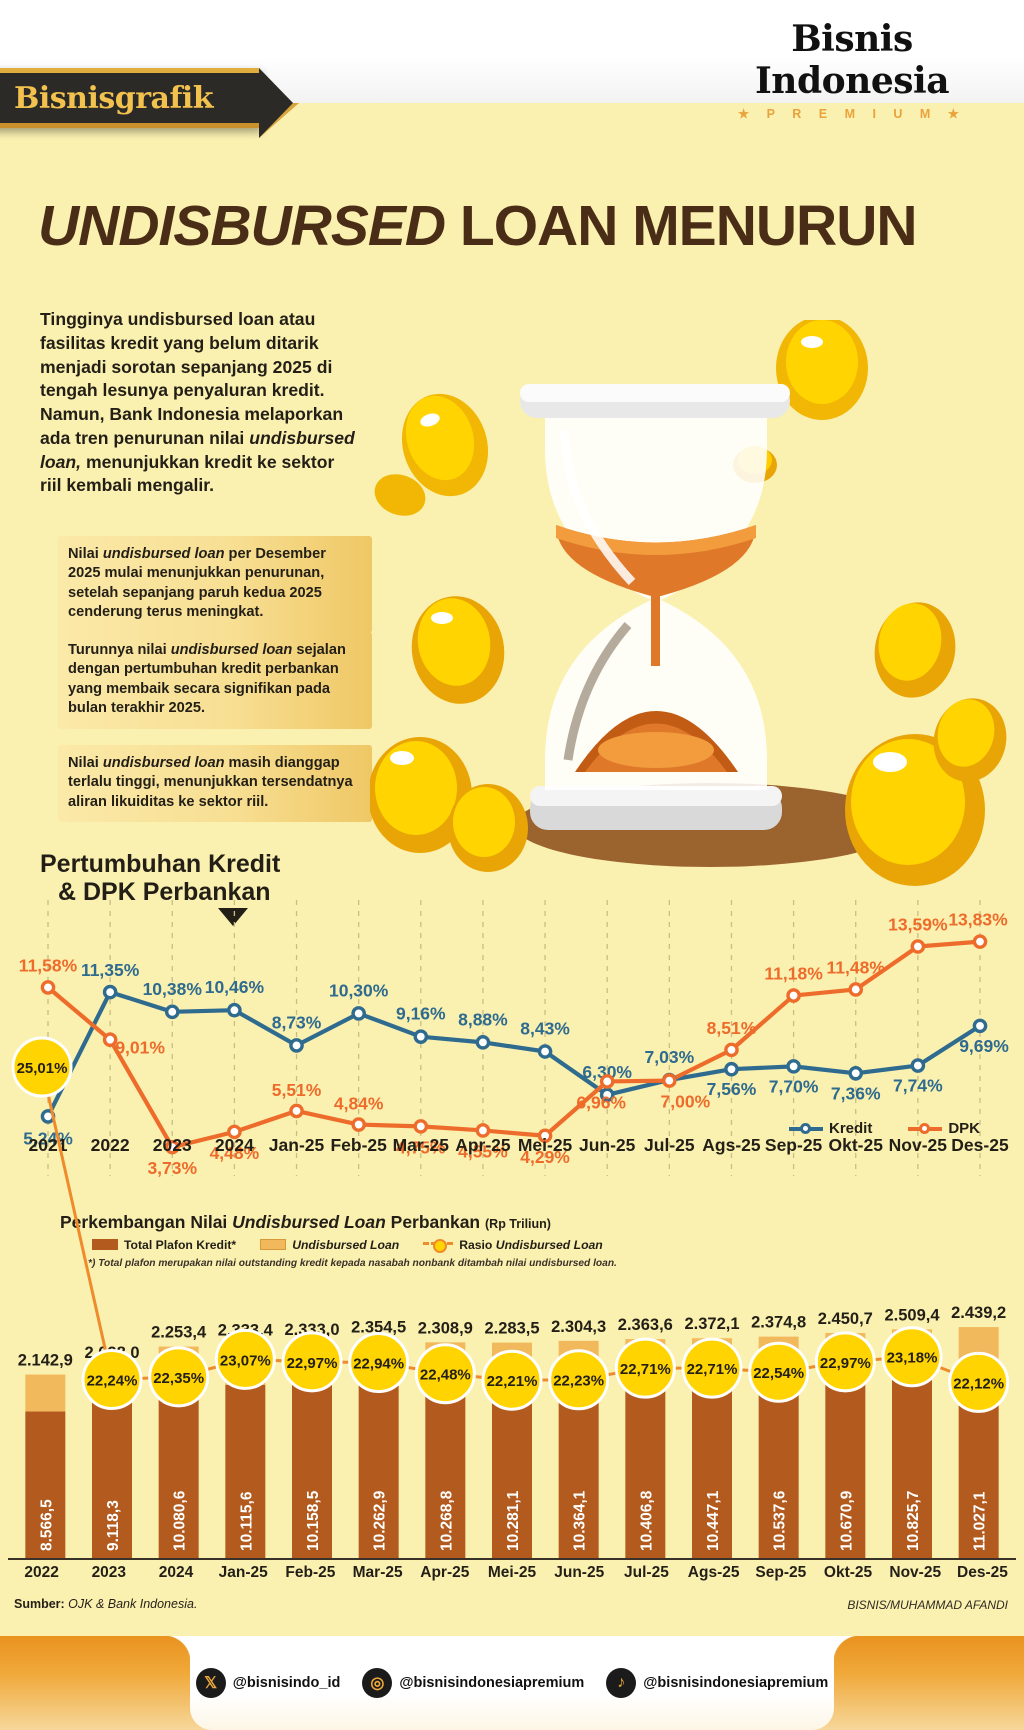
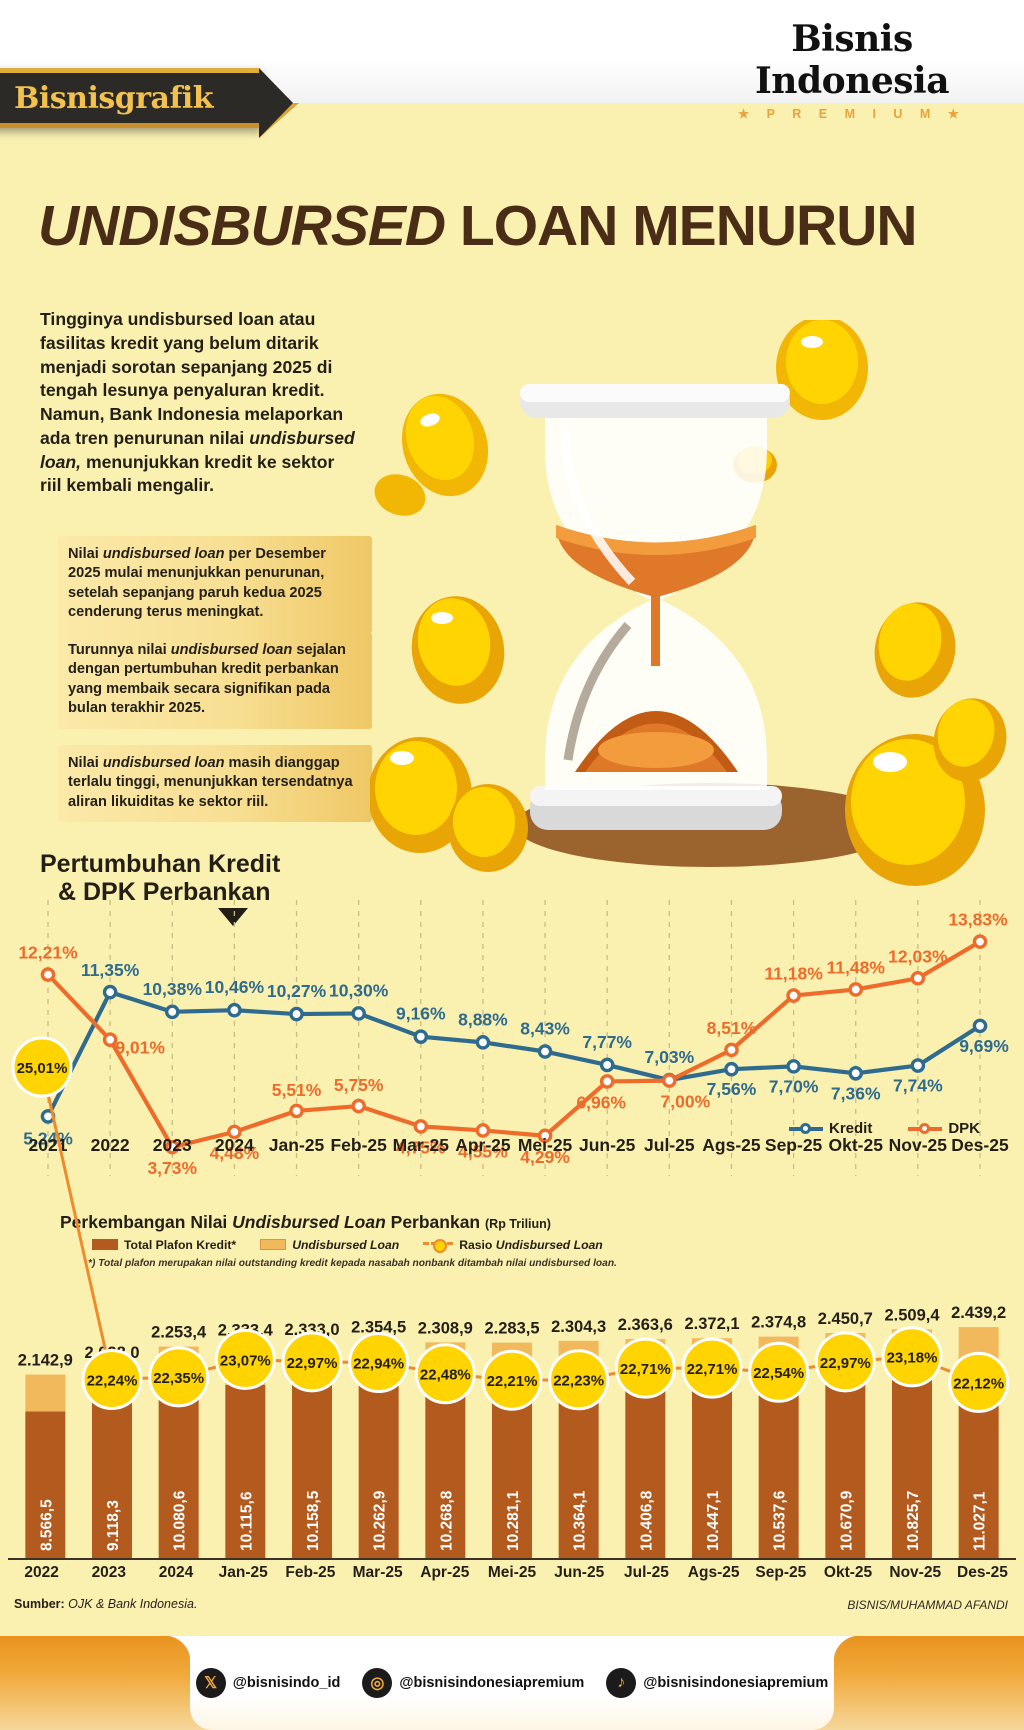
Pertumbuhan Kredit & DPK Perbankan/DPK/2021: 11,58% -> 12,21%
Pertumbuhan Kredit & DPK Perbankan/Kredit/Jan-25: 8,73% -> 10,27%
Pertumbuhan Kredit & DPK Perbankan/DPK/Feb-25: 4,84% -> 5,75%
Pertumbuhan Kredit & DPK Perbankan/Kredit/Jun-25: 6,30% -> 7,77%
Pertumbuhan Kredit & DPK Perbankan/DPK/Nov-25: 13,59% -> 12,03%
